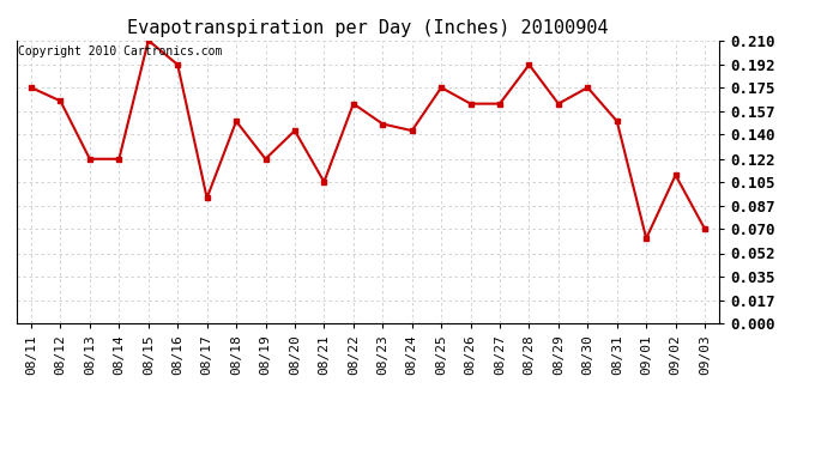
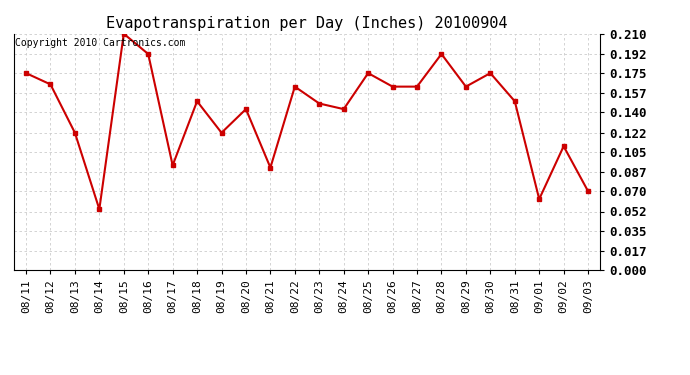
08/14: 0.122 -> 0.054
08/21: 0.105 -> 0.091
